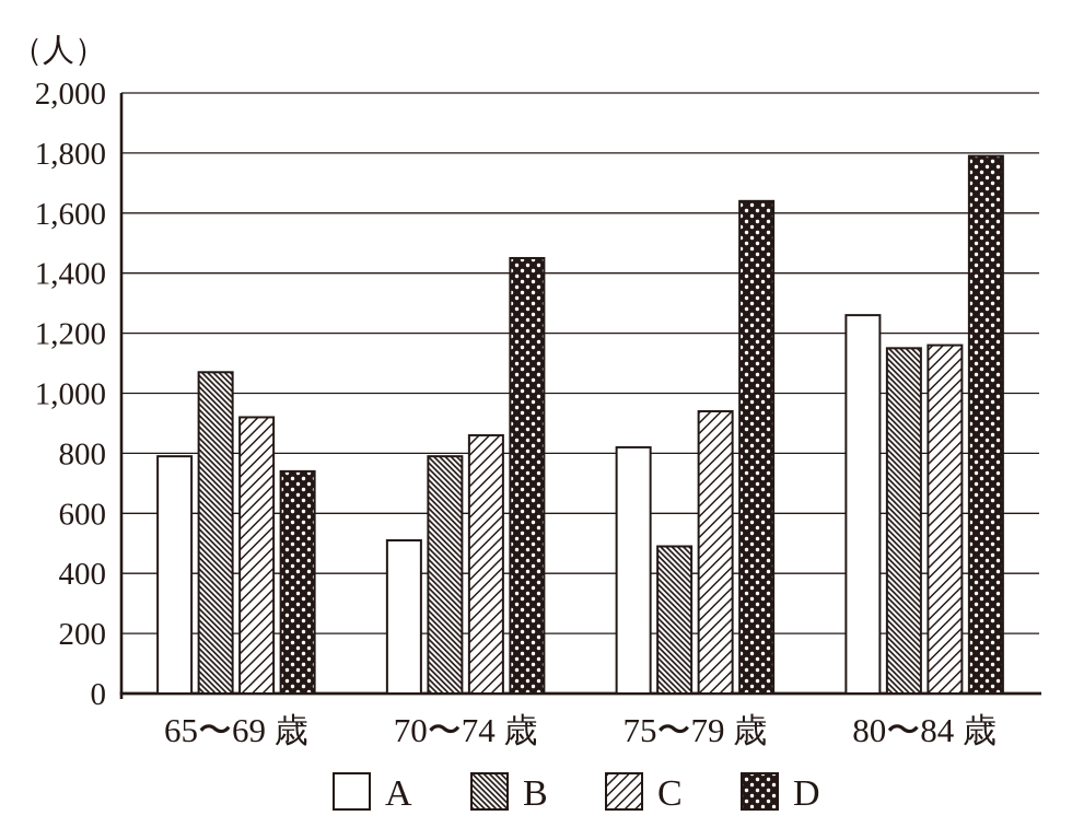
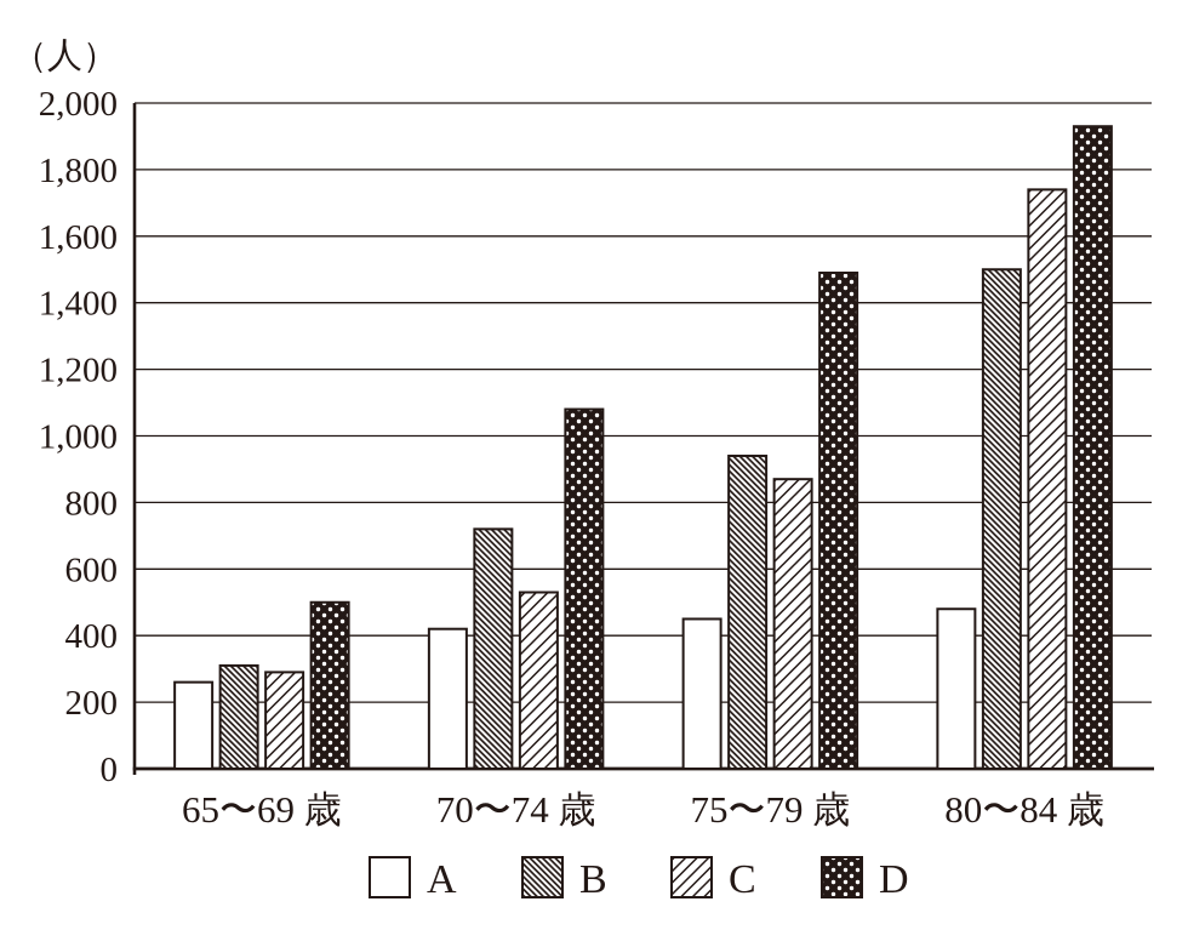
A/65〜69 歳: 790 -> 260
B/65〜69 歳: 1070 -> 310
C/65〜69 歳: 920 -> 290
D/65〜69 歳: 740 -> 500
A/70〜74 歳: 510 -> 420
B/70〜74 歳: 790 -> 720
C/70〜74 歳: 860 -> 530
D/70〜74 歳: 1450 -> 1080
A/75〜79 歳: 820 -> 450
B/75〜79 歳: 490 -> 940
C/75〜79 歳: 940 -> 870
D/75〜79 歳: 1640 -> 1490
A/80〜84 歳: 1260 -> 480
B/80〜84 歳: 1150 -> 1500
C/80〜84 歳: 1160 -> 1740
D/80〜84 歳: 1790 -> 1930
